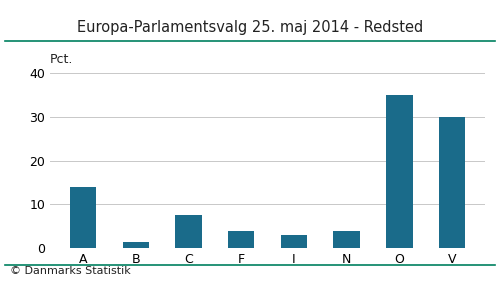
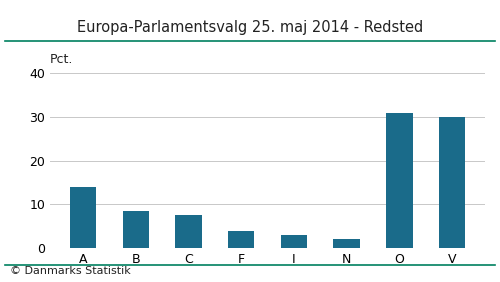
B: 1.5 -> 8.5
N: 4.0 -> 2.0
O: 35.0 -> 31.0
